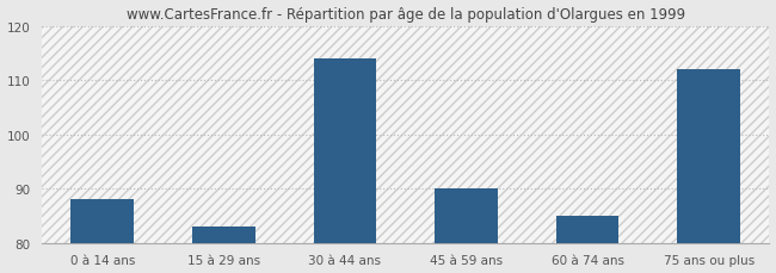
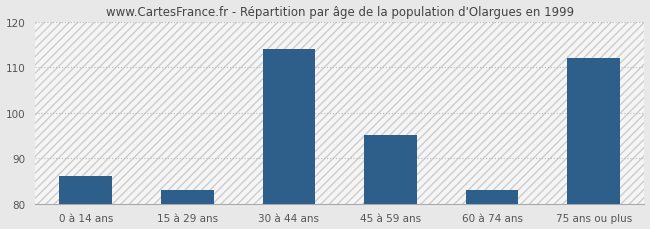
0 à 14 ans: 88 -> 86
45 à 59 ans: 90 -> 95
60 à 74 ans: 85 -> 83
